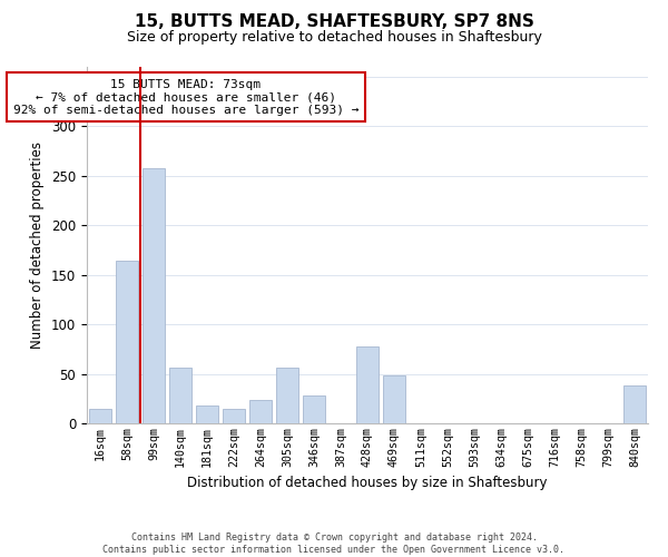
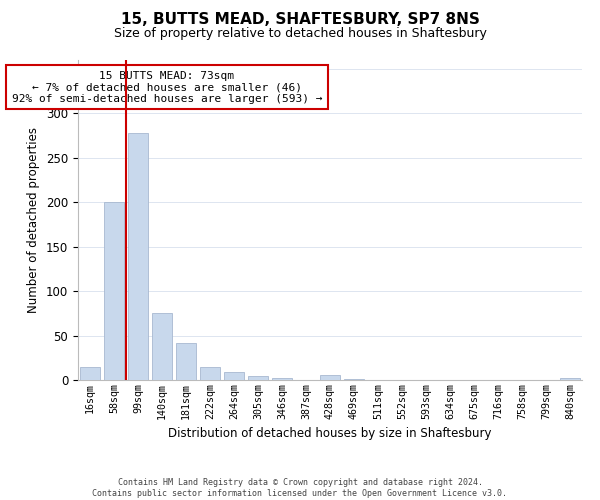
58sqm: 164 -> 200
99sqm: 258 -> 278
140sqm: 56 -> 75
181sqm: 18 -> 42
264sqm: 24 -> 9
305sqm: 56 -> 5
346sqm: 28 -> 2
428sqm: 78 -> 6
469sqm: 48 -> 1
840sqm: 38 -> 2
